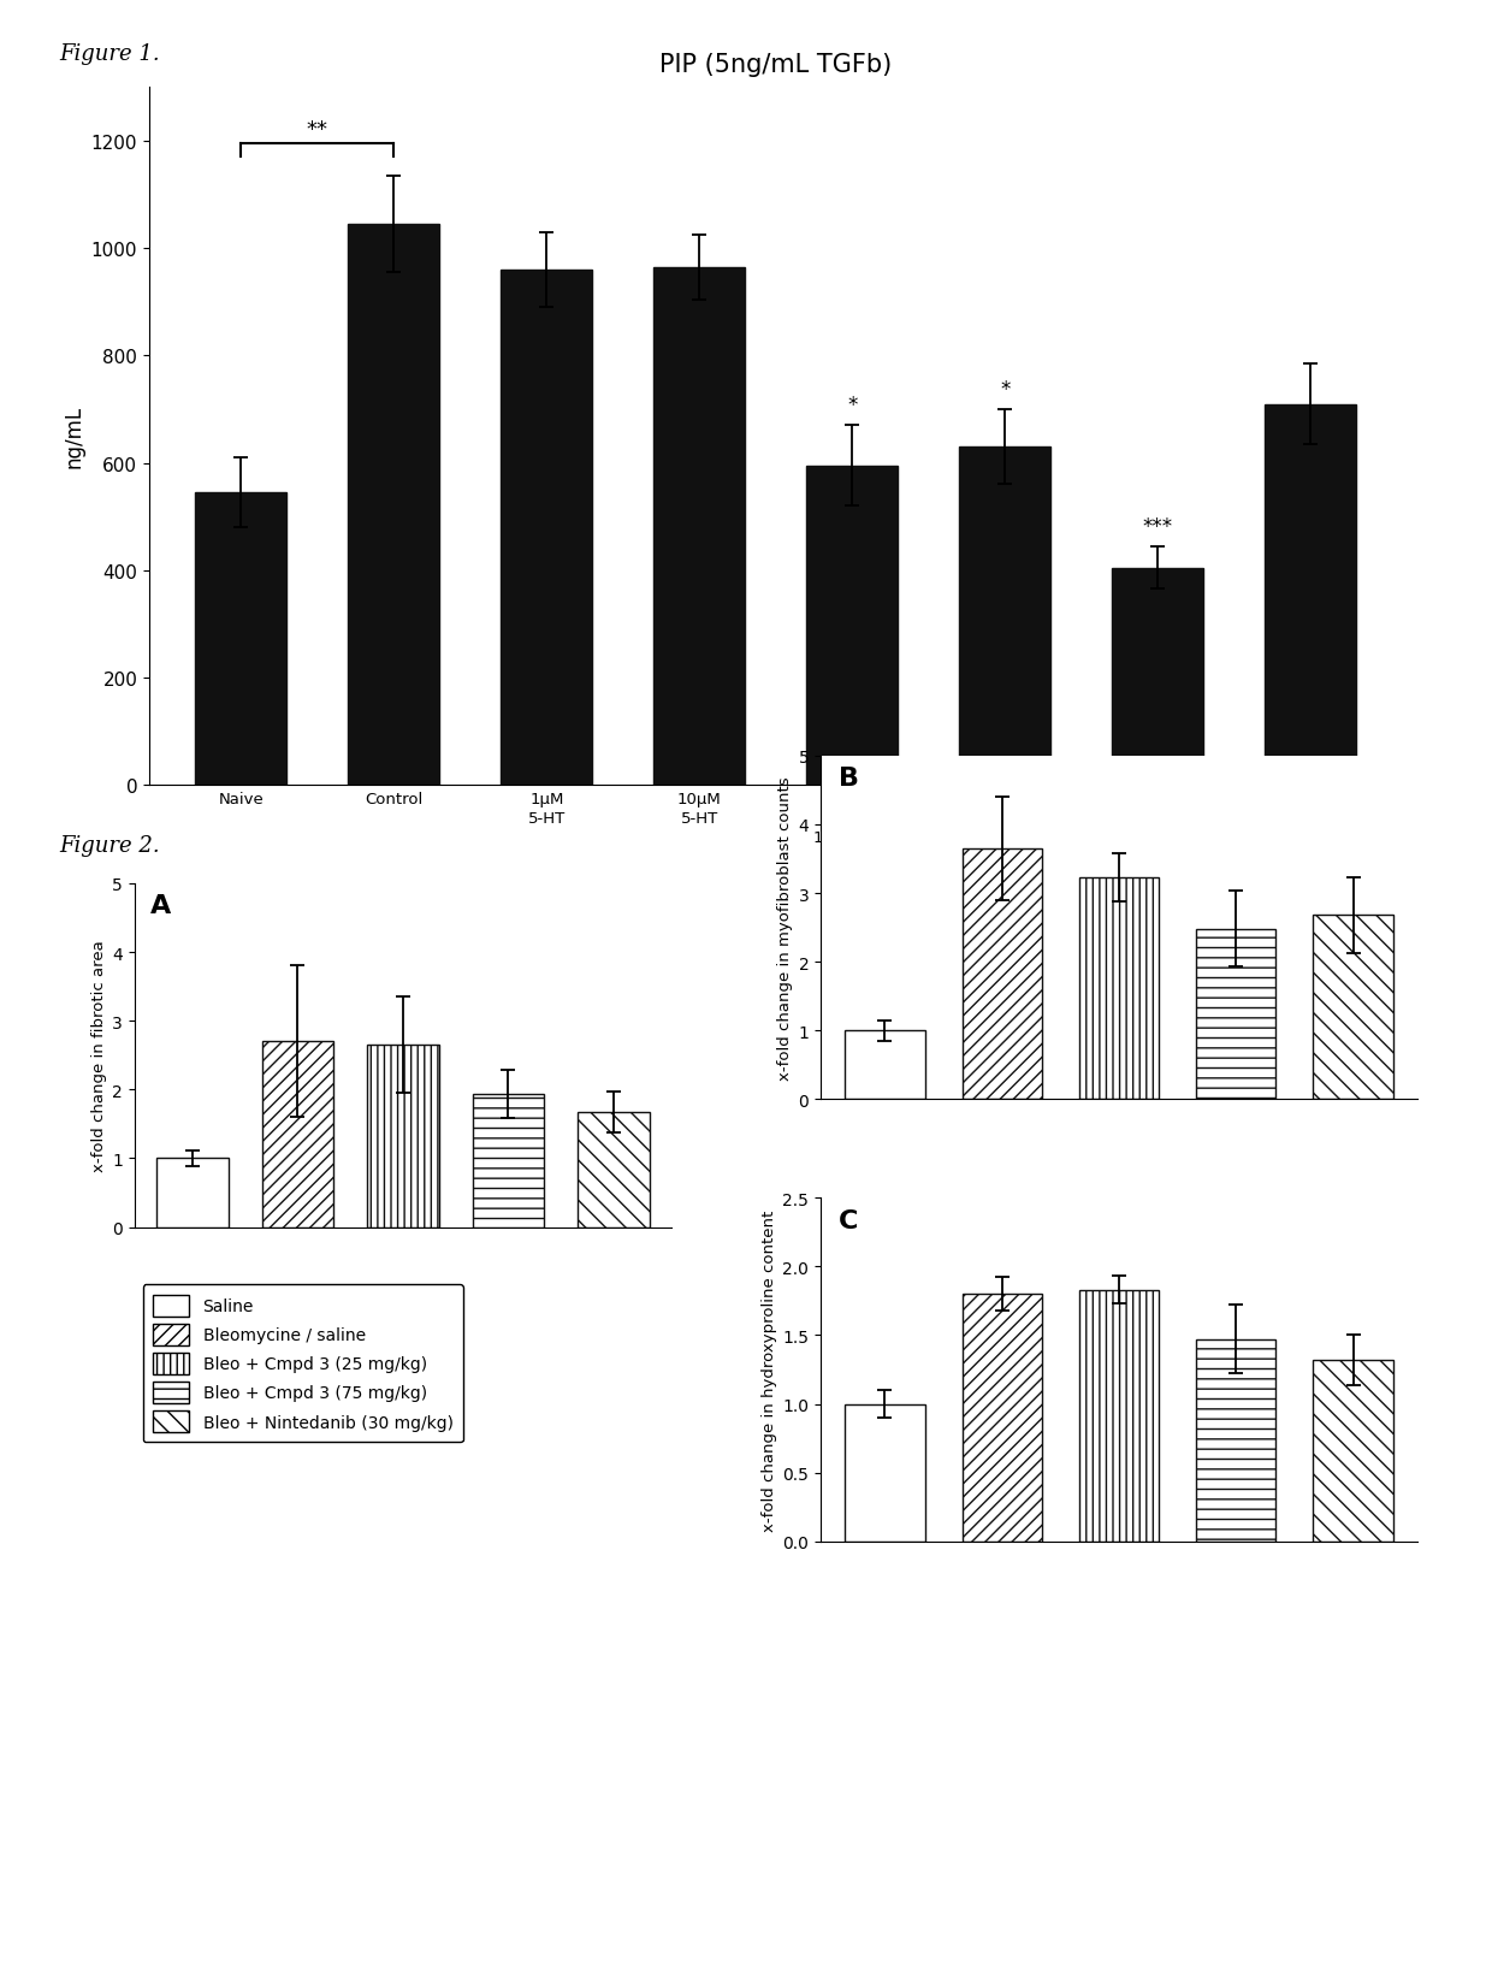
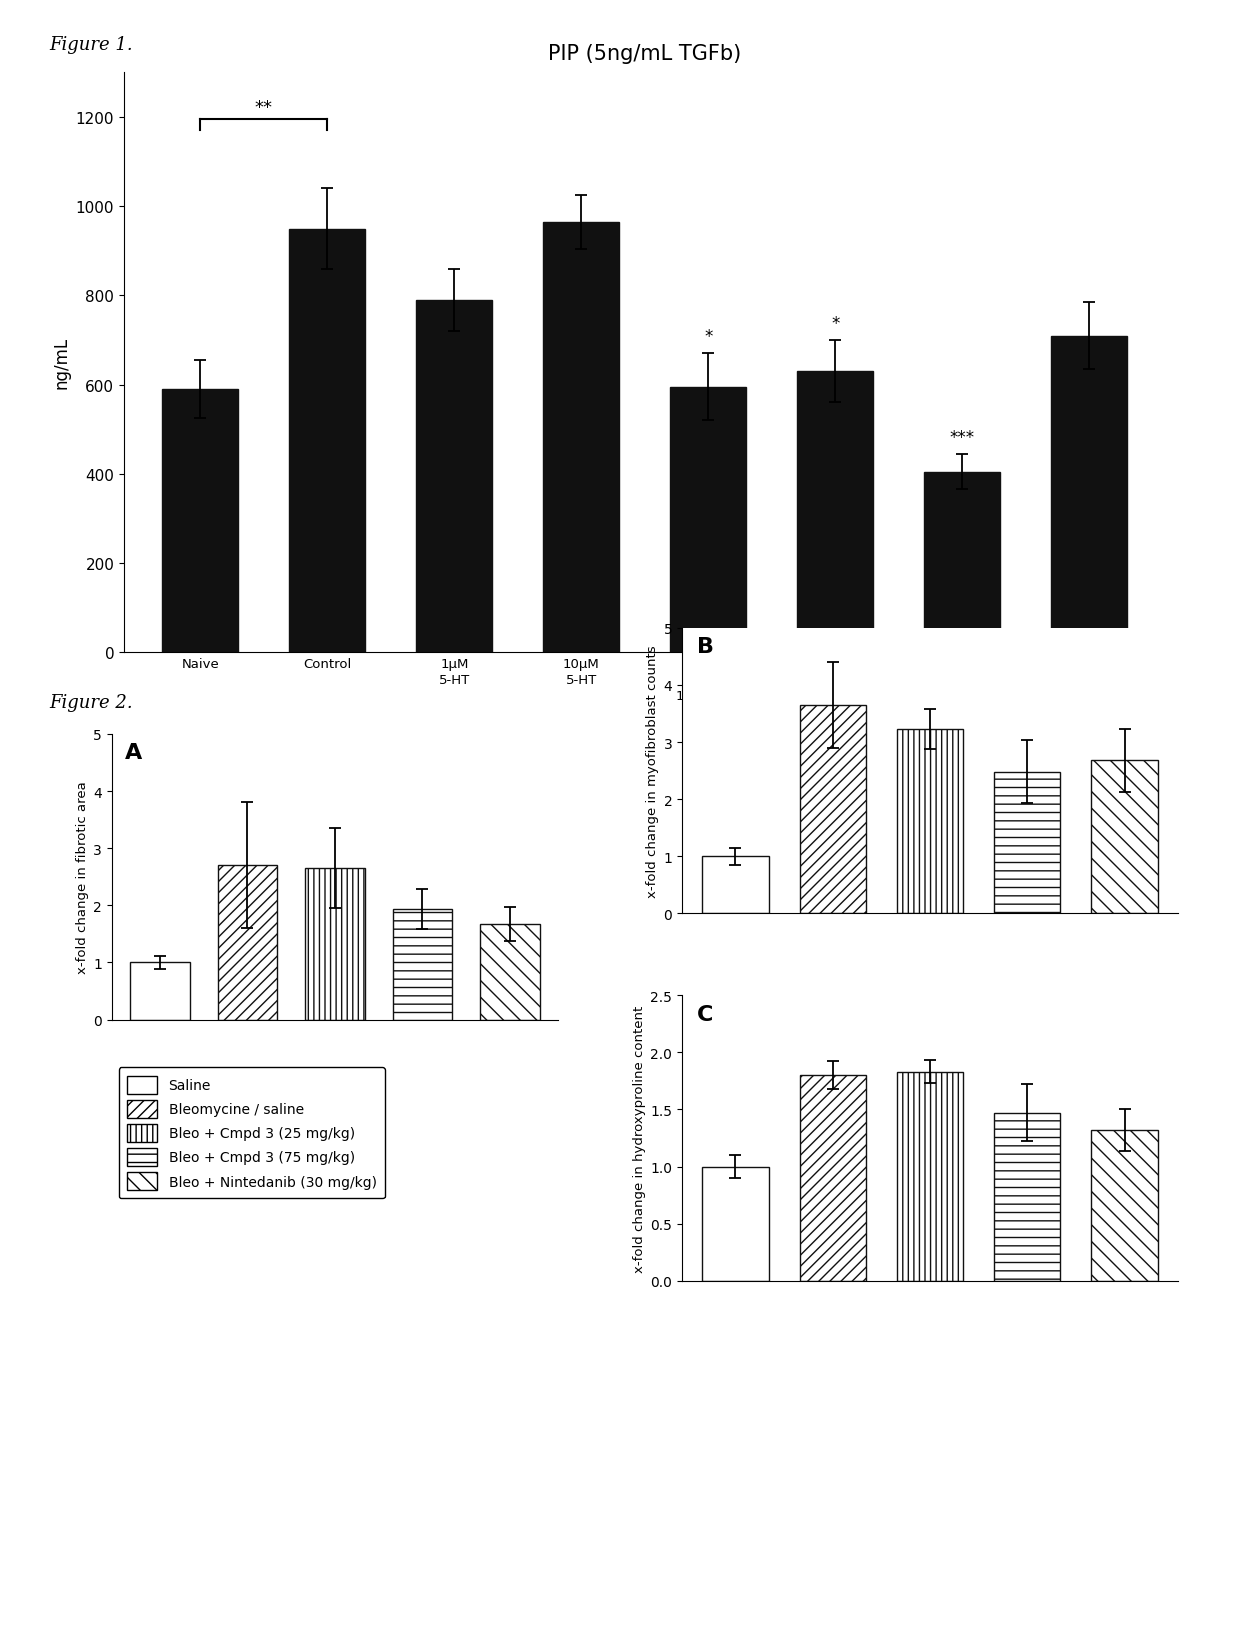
PIP (5ng/mL TGFb)/Naive: 545 -> 590
PIP (5ng/mL TGFb)/Control: 1045 -> 950
PIP (5ng/mL TGFb)/1μM 5-HT: 960 -> 790
